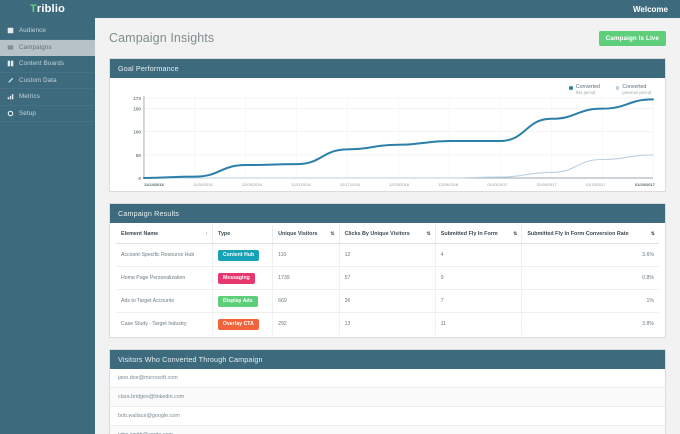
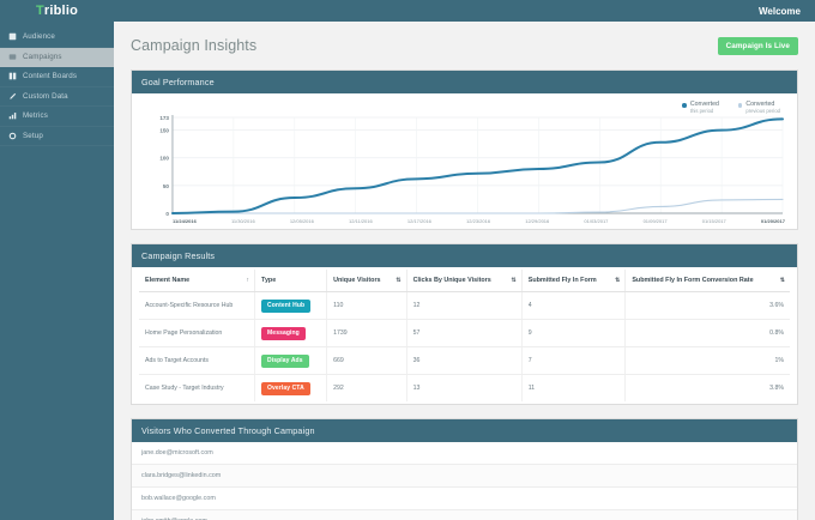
Converted this period/12/11/2016: 30 -> 40
Converted this period/01/03/2017: 80 -> 90
Converted previous period/01/15/2017: 40 -> 20
Converted previous period/01/20/2017: 50 -> 20
